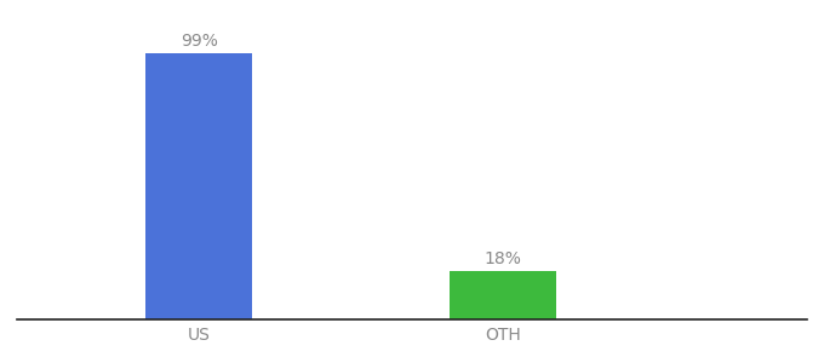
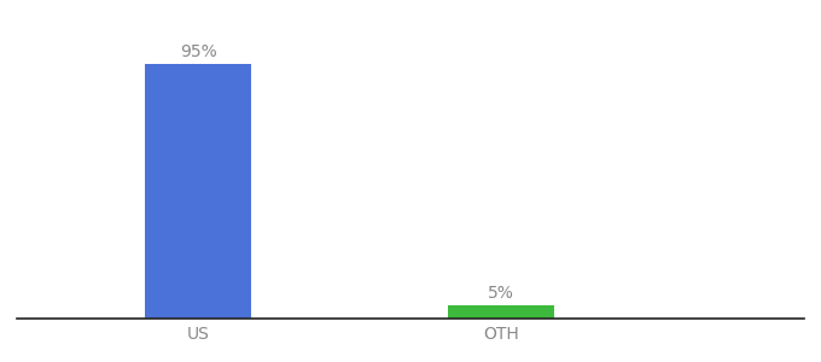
US: 99% -> 95%
OTH: 18% -> 5%
